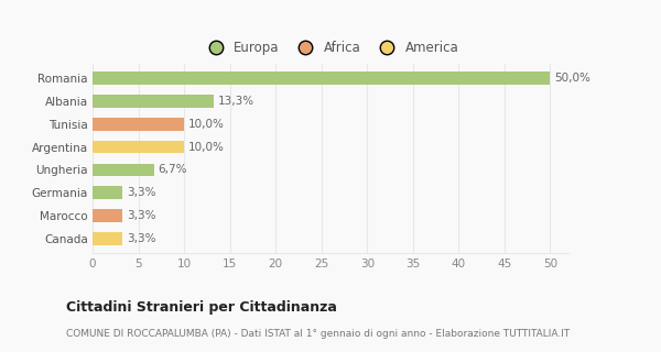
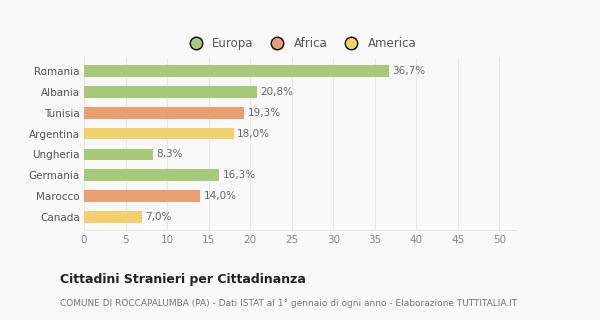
Romania: 50,0% -> 36,7%
Albania: 13,3% -> 20,8%
Tunisia: 10,0% -> 19,3%
Argentina: 10,0% -> 18,0%
Ungheria: 6,7% -> 8,3%
Germania: 3,3% -> 16,3%
Marocco: 3,3% -> 14,0%
Canada: 3,3% -> 7,0%
